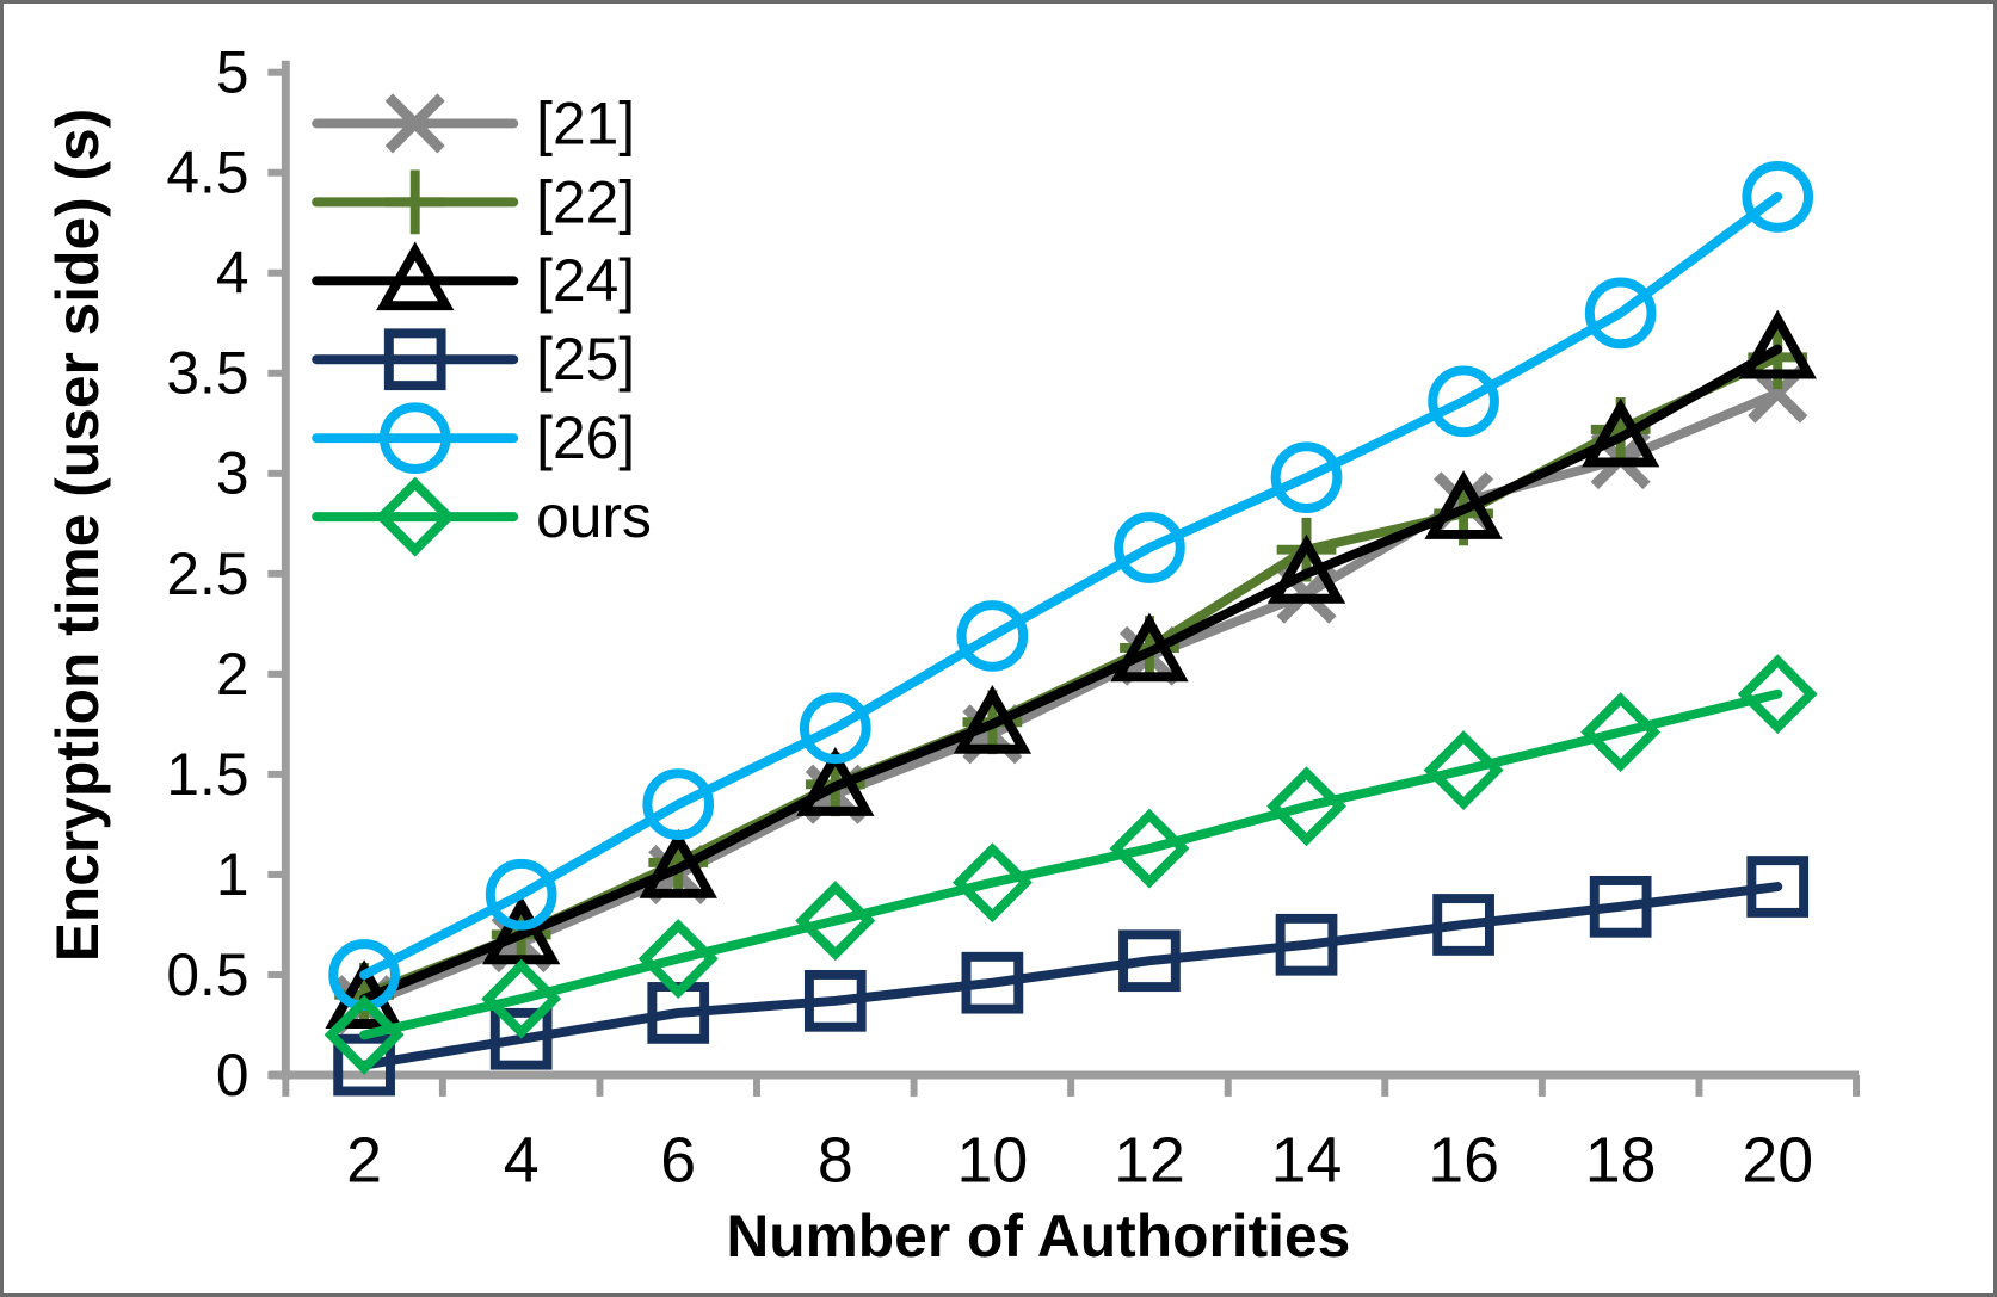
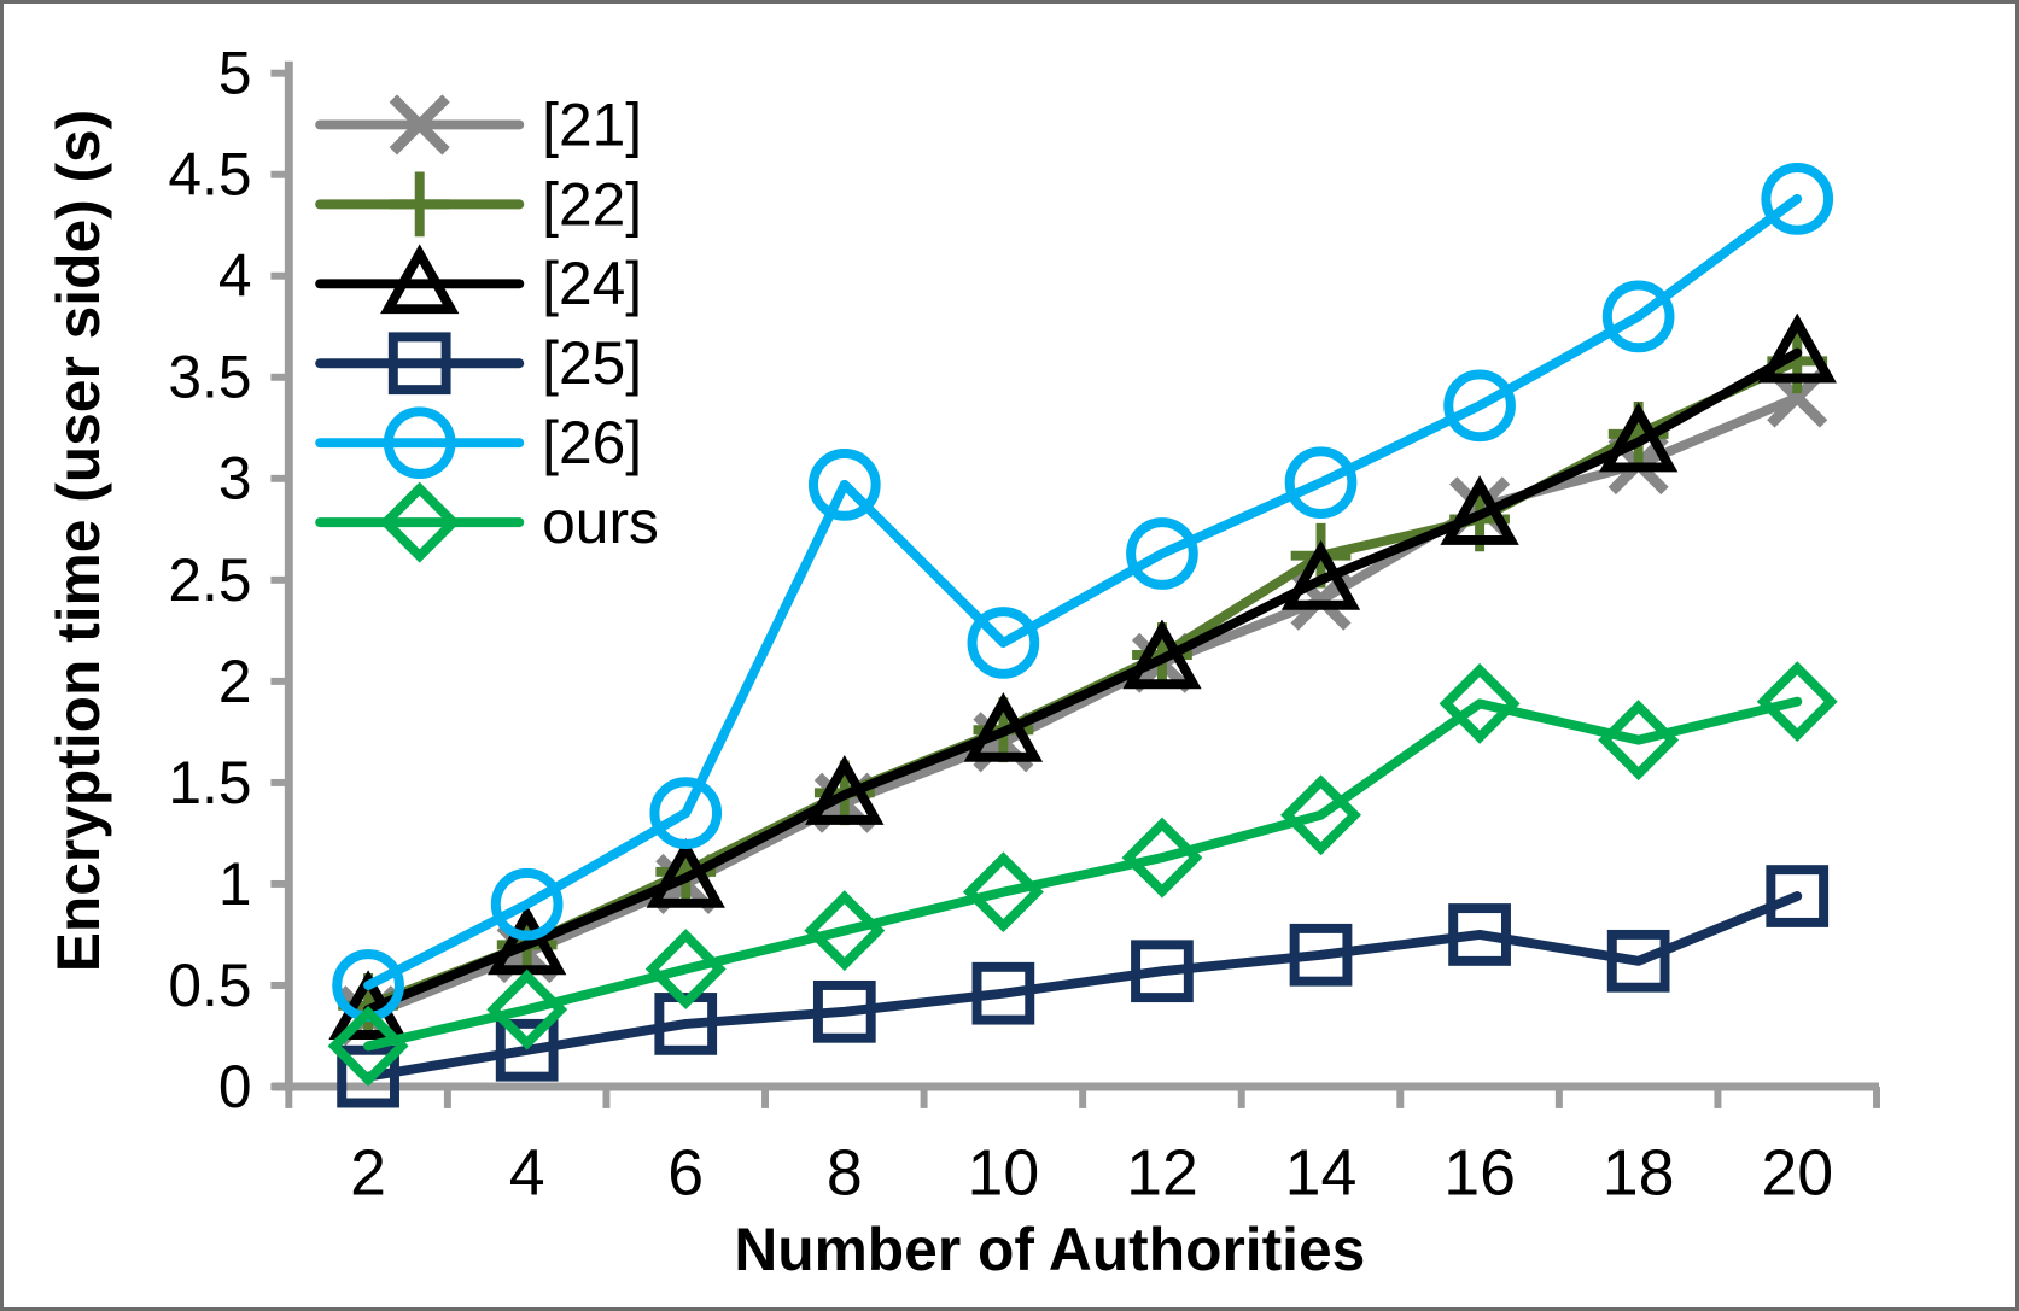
[26]/8: 1.73 -> 2.97
ours/16: 1.52 -> 1.89
[25]/18: 0.84 -> 0.62
